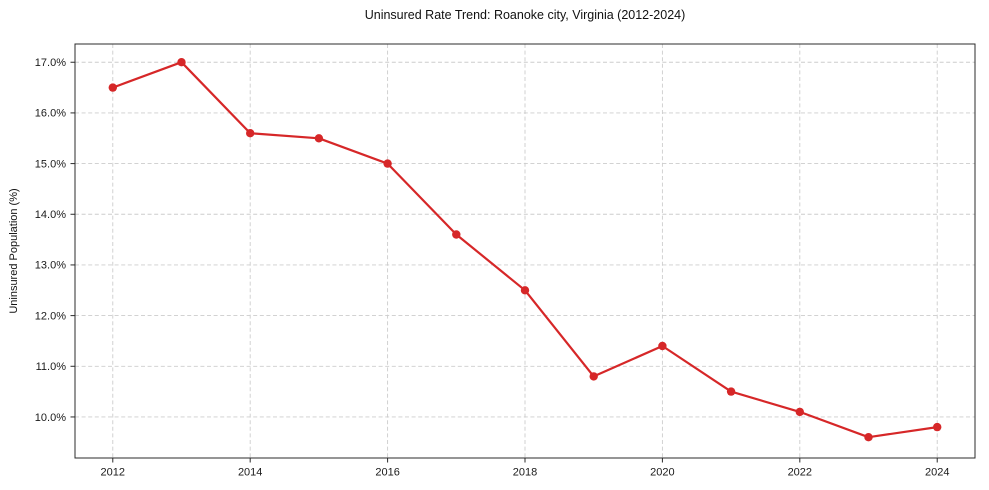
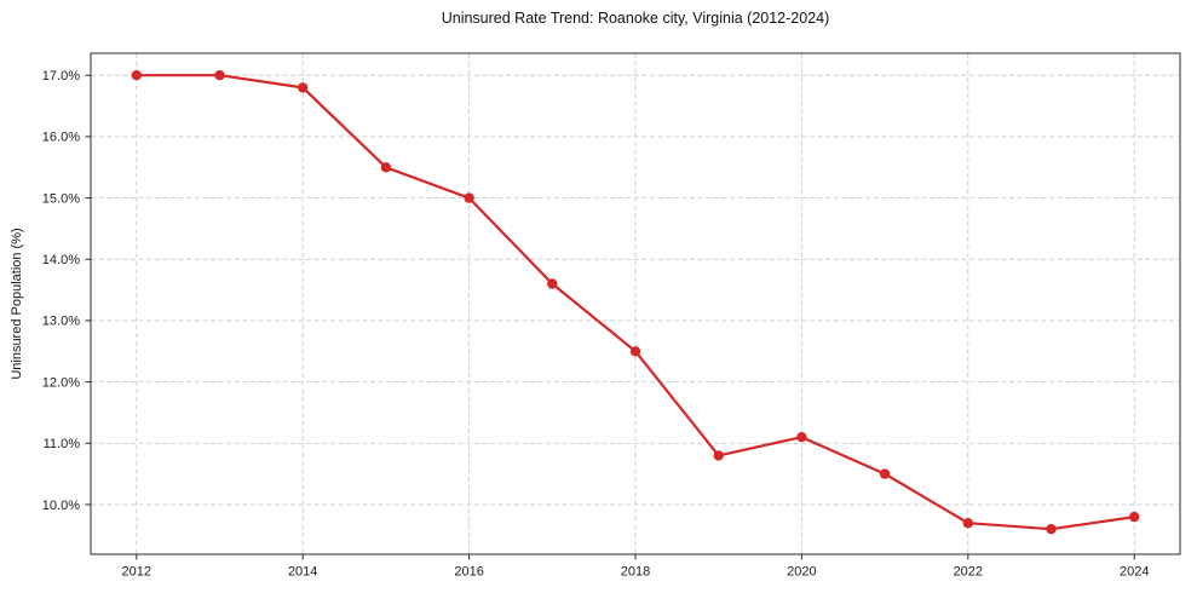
2012: 16.5% -> 17.0%
2014: 15.6% -> 16.8%
2020: 11.4% -> 11.1%
2022: 10.1% -> 9.7%
